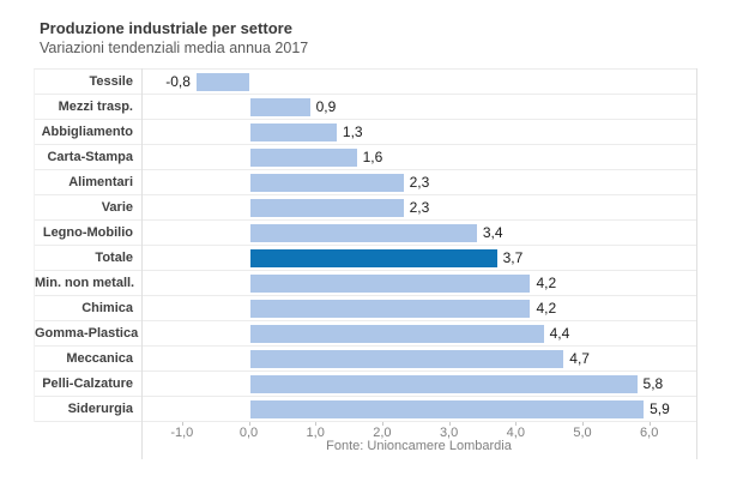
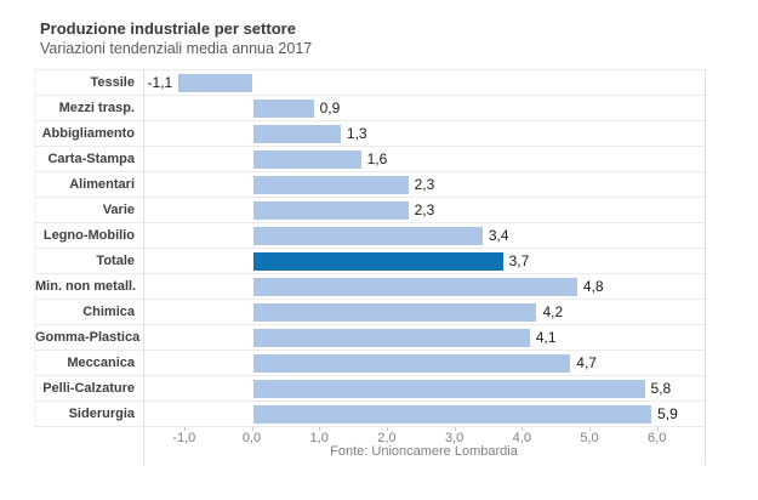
Tessile: -0,8 -> -1,1
Min. non metall.: 4,2 -> 4,8
Gomma-Plastica: 4,4 -> 4,1
